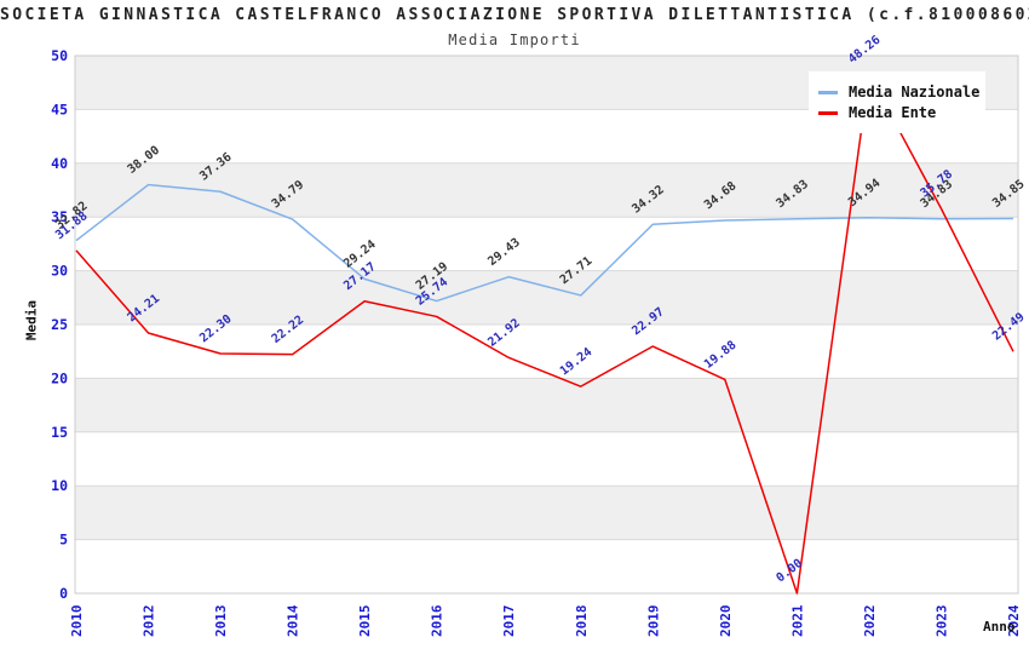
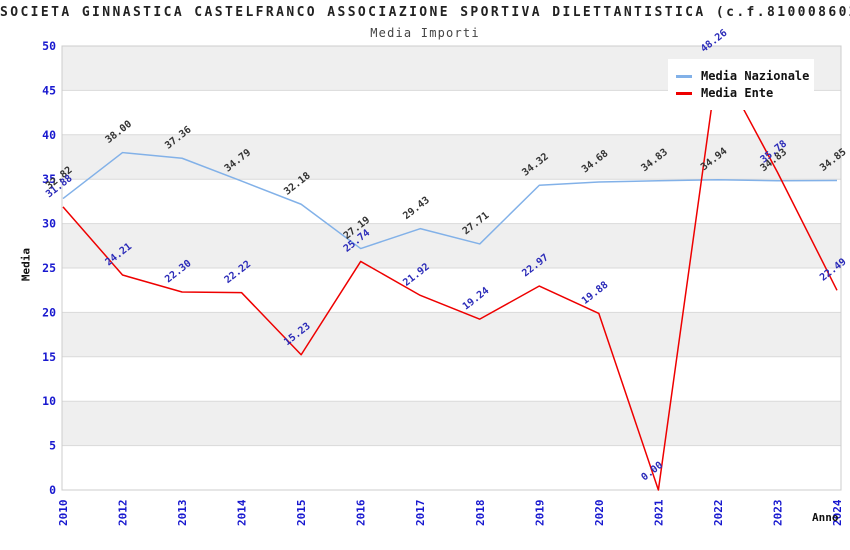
Media Nazionale/2015: 29.24 -> 32.18
Media Ente/2015: 27.17 -> 15.23
